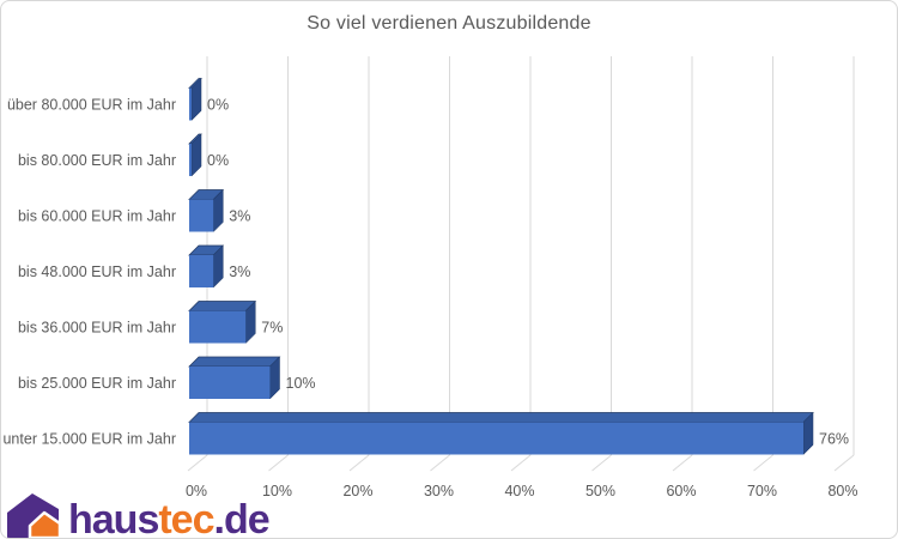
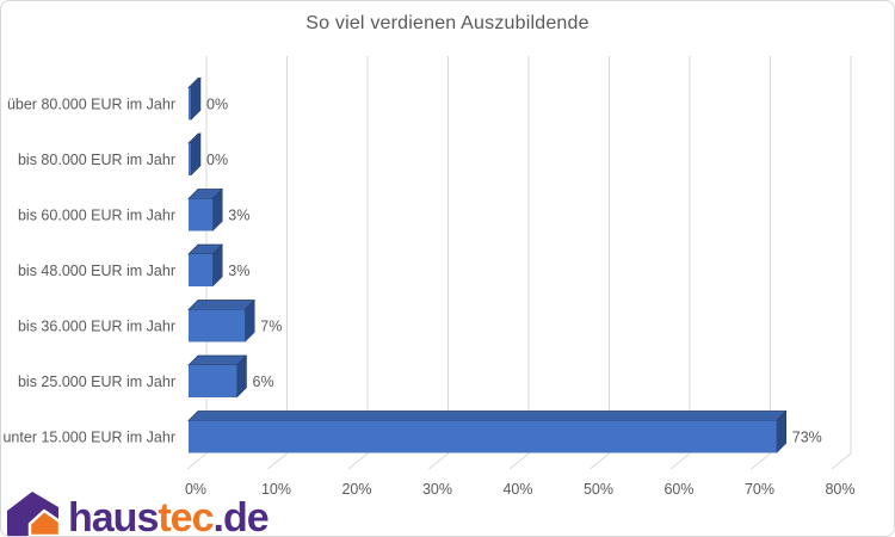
bis 25.000 EUR im Jahr: 10% -> 6%
unter 15.000 EUR im Jahr: 76% -> 73%
